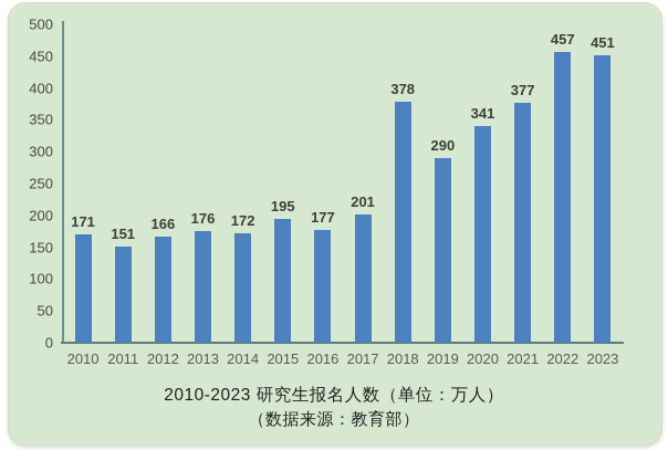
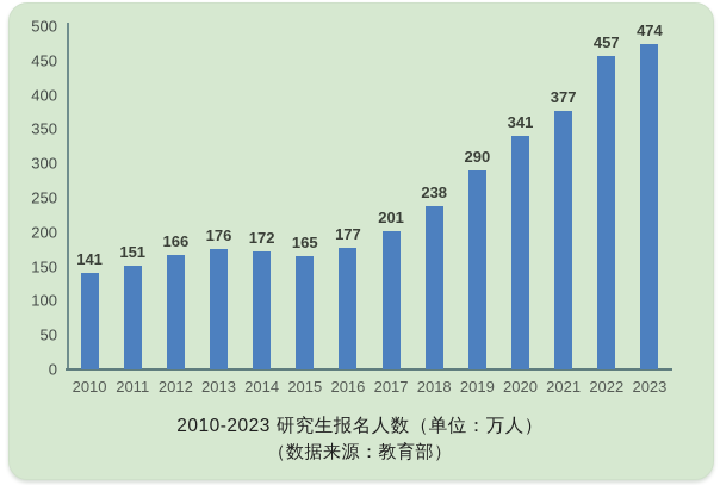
2010: 171 -> 141
2015: 195 -> 165
2018: 378 -> 238
2023: 451 -> 474
